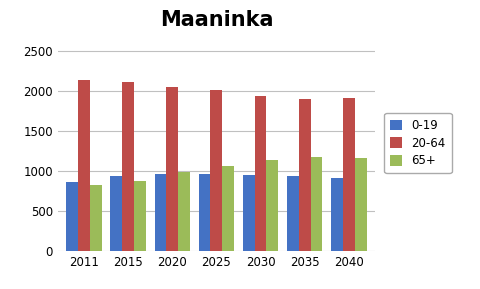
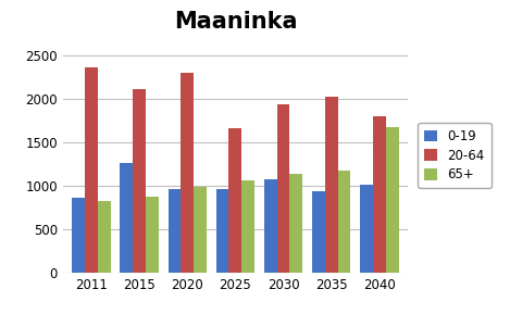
20-64/2011: 2130 -> 2360
0-19/2015: 940 -> 1260
20-64/2020: 2040 -> 2300
20-64/2025: 2000 -> 1660
0-19/2030: 950 -> 1080
20-64/2035: 1900 -> 2020
0-19/2040: 920 -> 1020
20-64/2040: 1910 -> 1800
65+/2040: 1160 -> 1680
